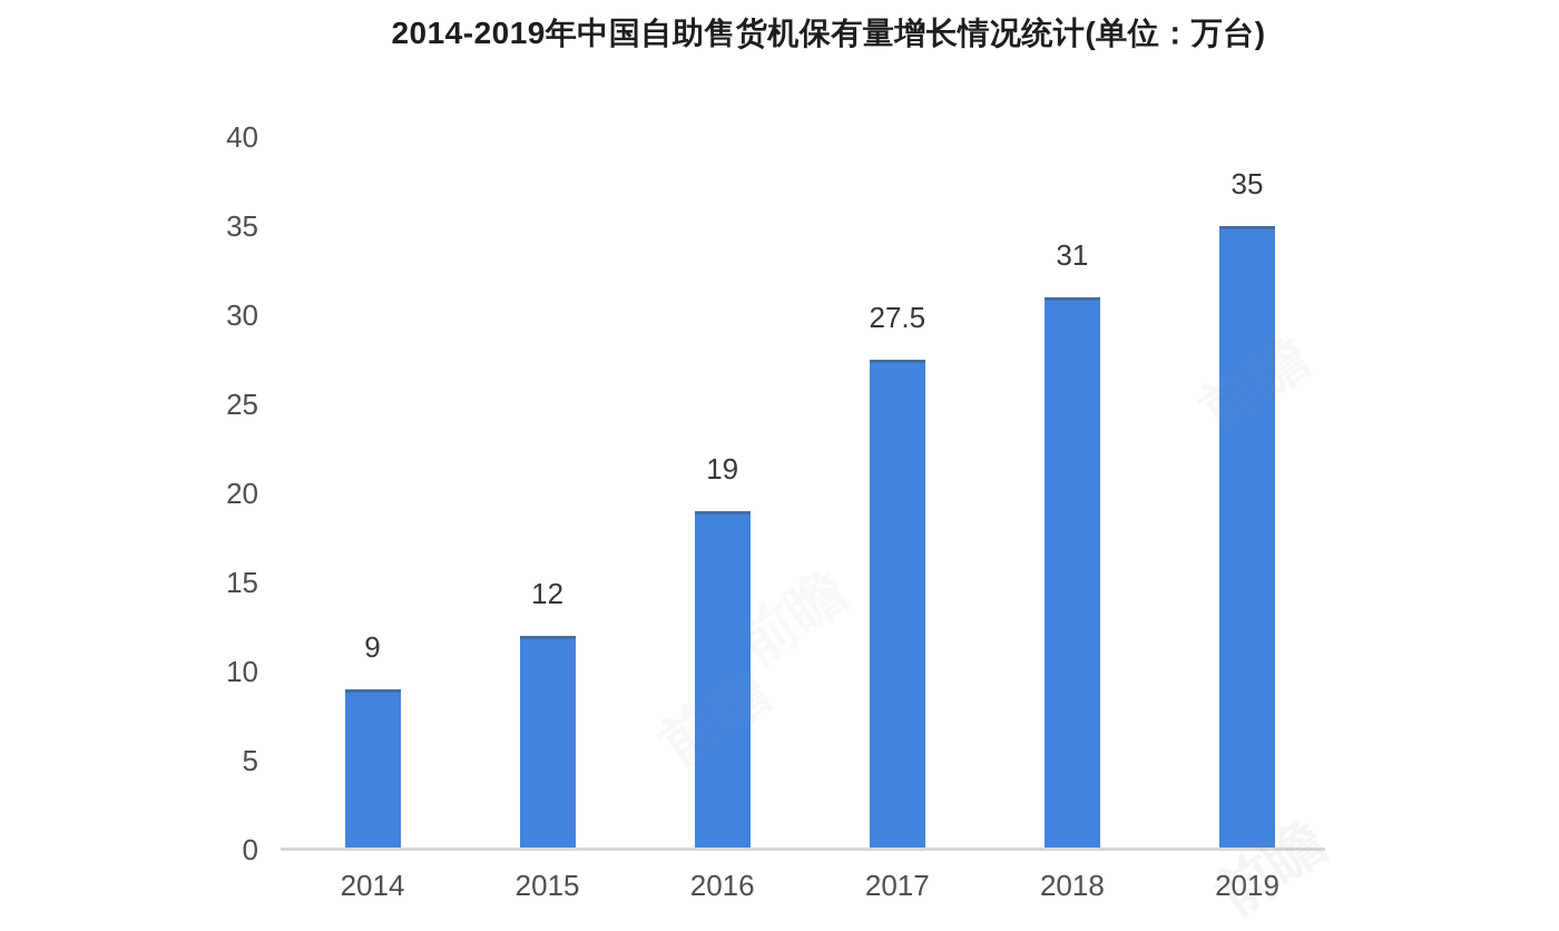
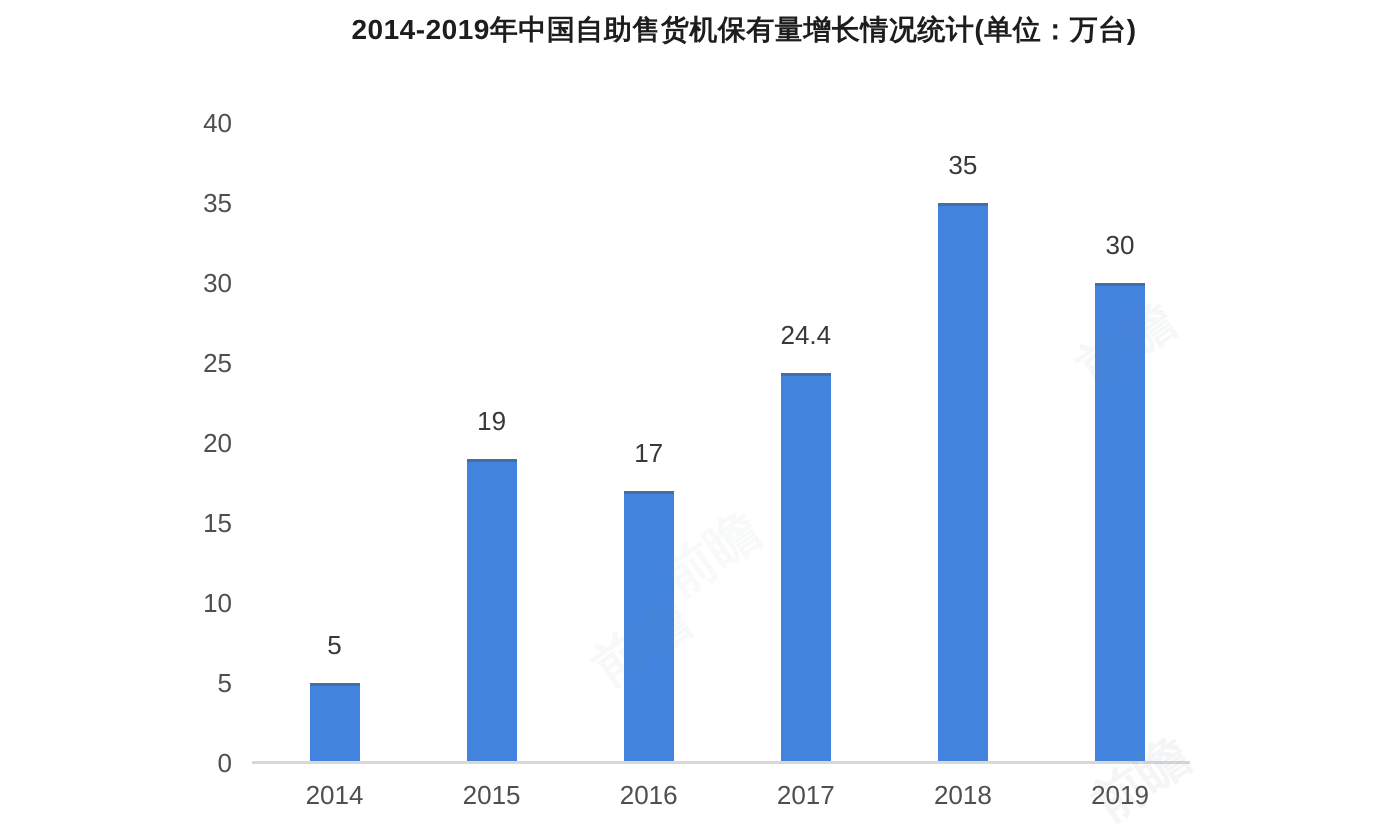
2014: 9 -> 5
2015: 12 -> 19
2016: 19 -> 17
2017: 27.5 -> 24.4
2018: 31 -> 35
2019: 35 -> 30
